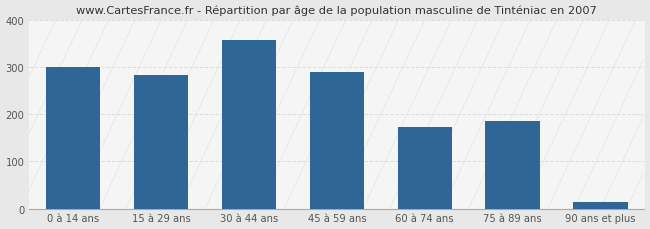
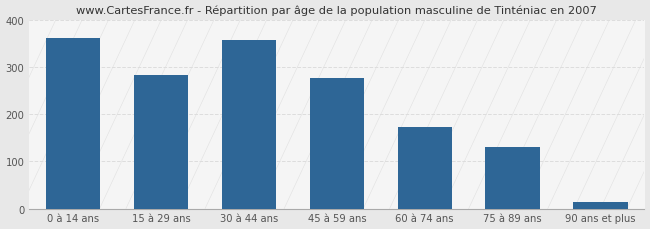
0 à 14 ans: 300 -> 362
45 à 59 ans: 290 -> 278
75 à 89 ans: 185 -> 130
